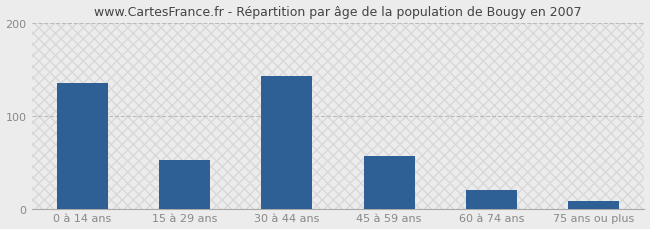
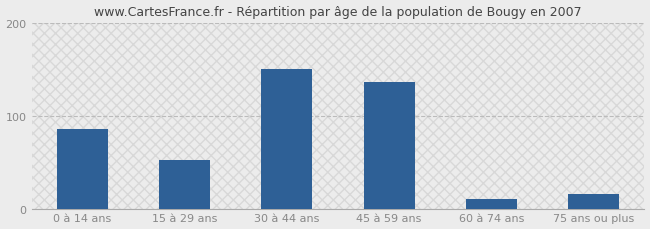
0 à 14 ans: 135 -> 86
30 à 44 ans: 143 -> 150
45 à 59 ans: 57 -> 136
60 à 74 ans: 20 -> 10
75 ans ou plus: 8 -> 16
